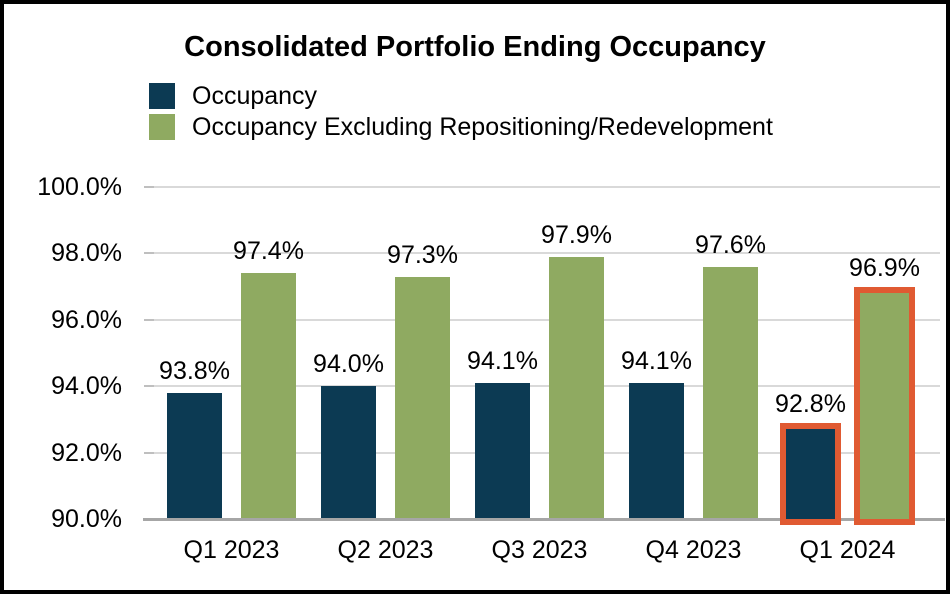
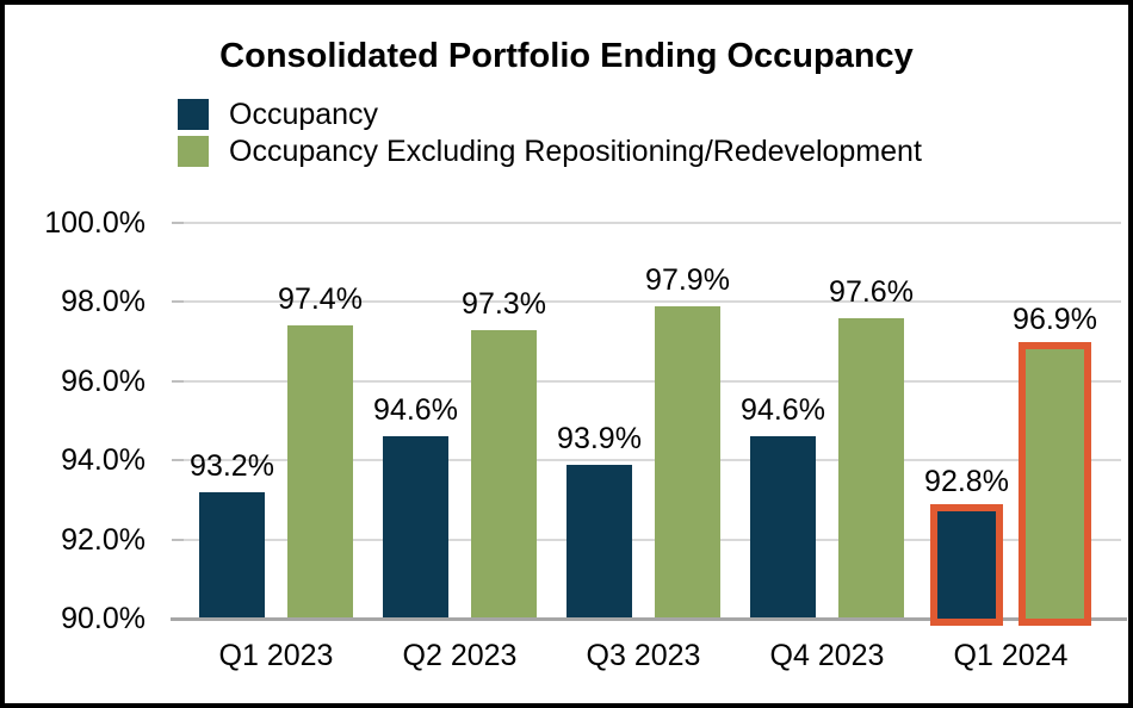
Occupancy/Q1 2023: 93.8% -> 93.2%
Occupancy/Q2 2023: 94.0% -> 94.6%
Occupancy/Q3 2023: 94.1% -> 93.9%
Occupancy/Q4 2023: 94.1% -> 94.6%
